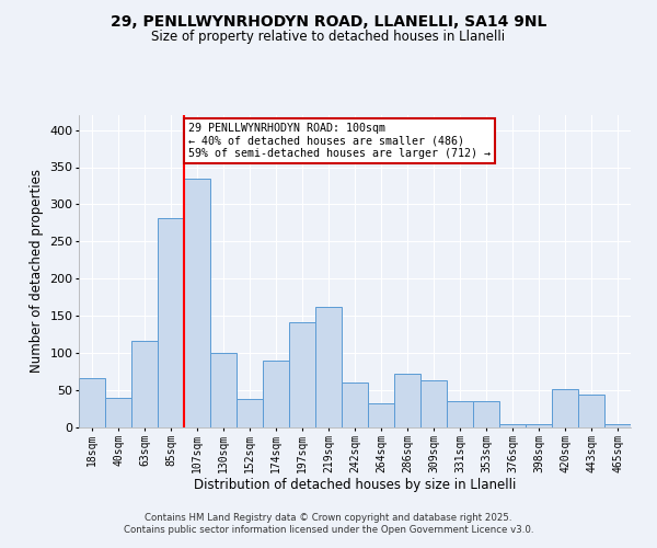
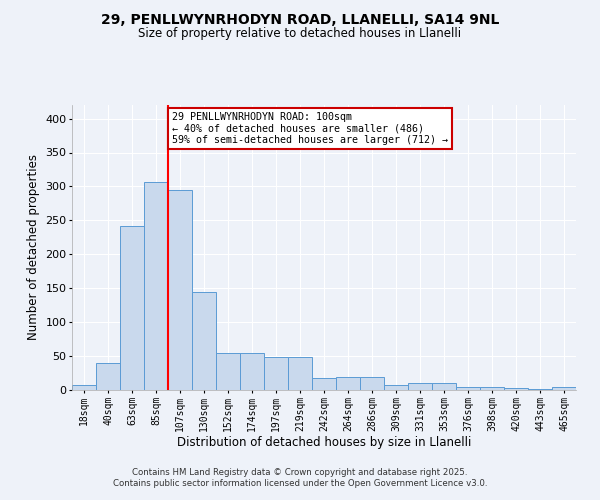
18sqm: 66 -> 7
63sqm: 116 -> 242
85sqm: 282 -> 307
107sqm: 334 -> 295
130sqm: 100 -> 145
152sqm: 38 -> 55
174sqm: 90 -> 55
197sqm: 142 -> 48
219sqm: 162 -> 48
242sqm: 60 -> 18
264sqm: 32 -> 19
286sqm: 72 -> 19
309sqm: 64 -> 7
331sqm: 36 -> 10
353sqm: 36 -> 10
420sqm: 52 -> 3
443sqm: 44 -> 1
